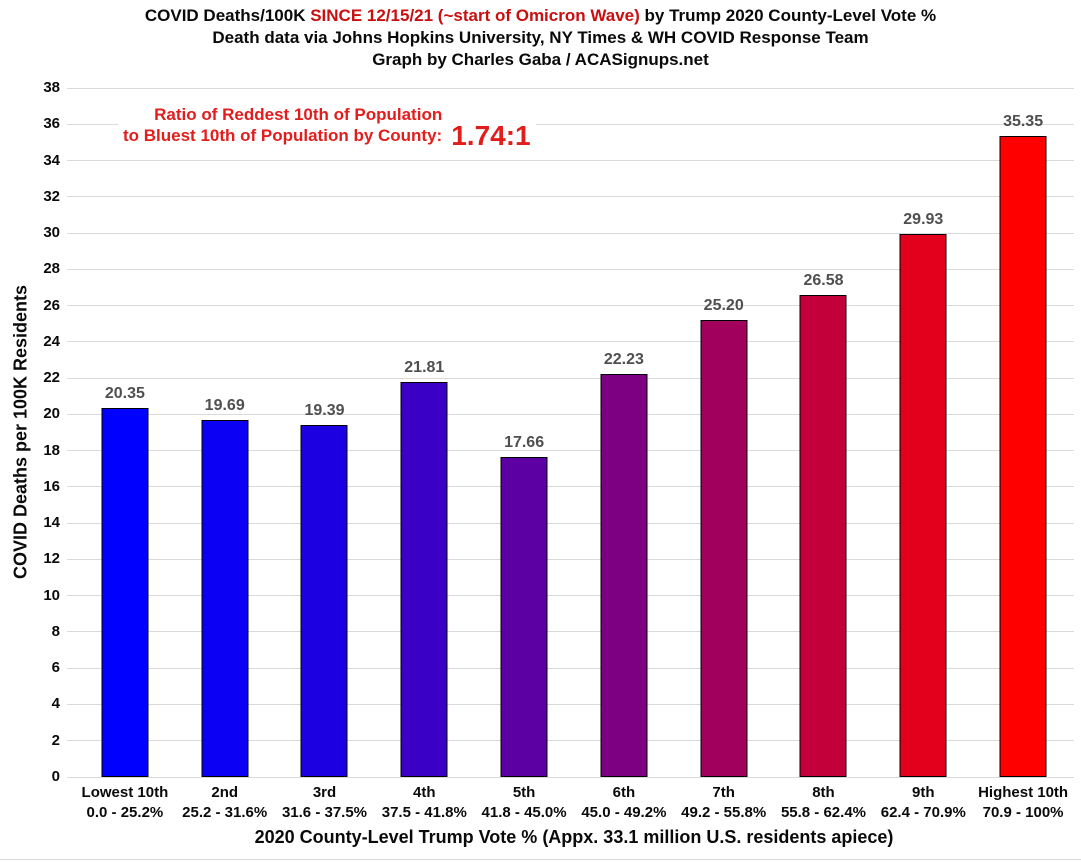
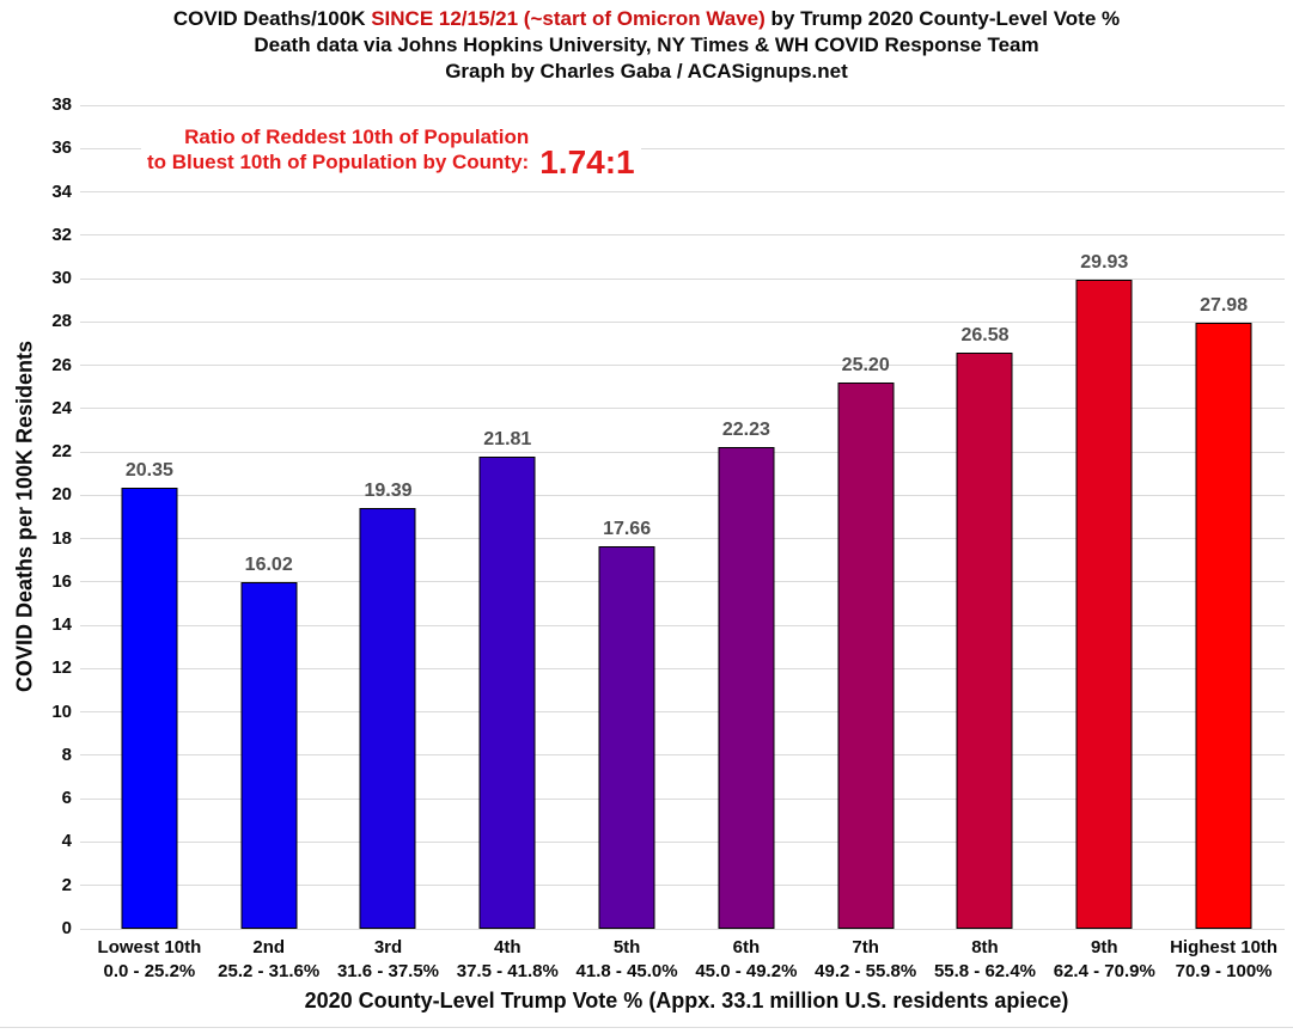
2nd: 19.69 -> 16.02
Highest 10th: 35.35 -> 27.98
